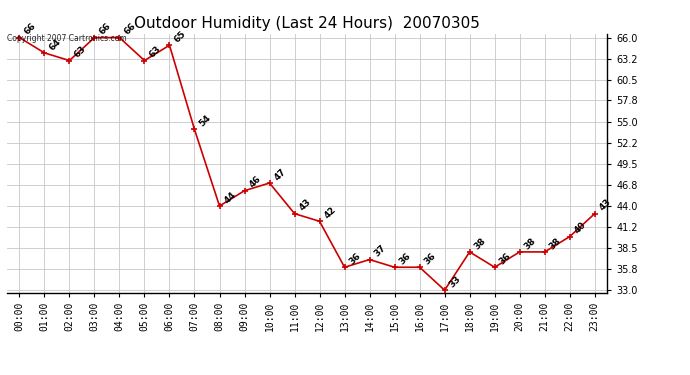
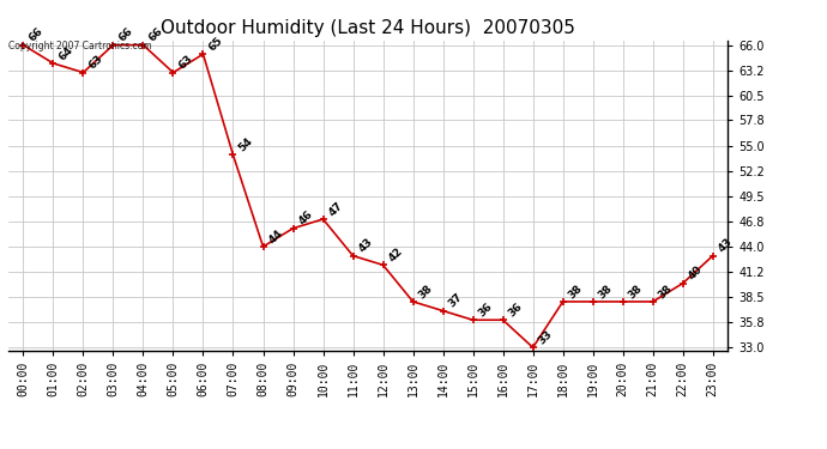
13:00: 36 -> 38
19:00: 36 -> 38
